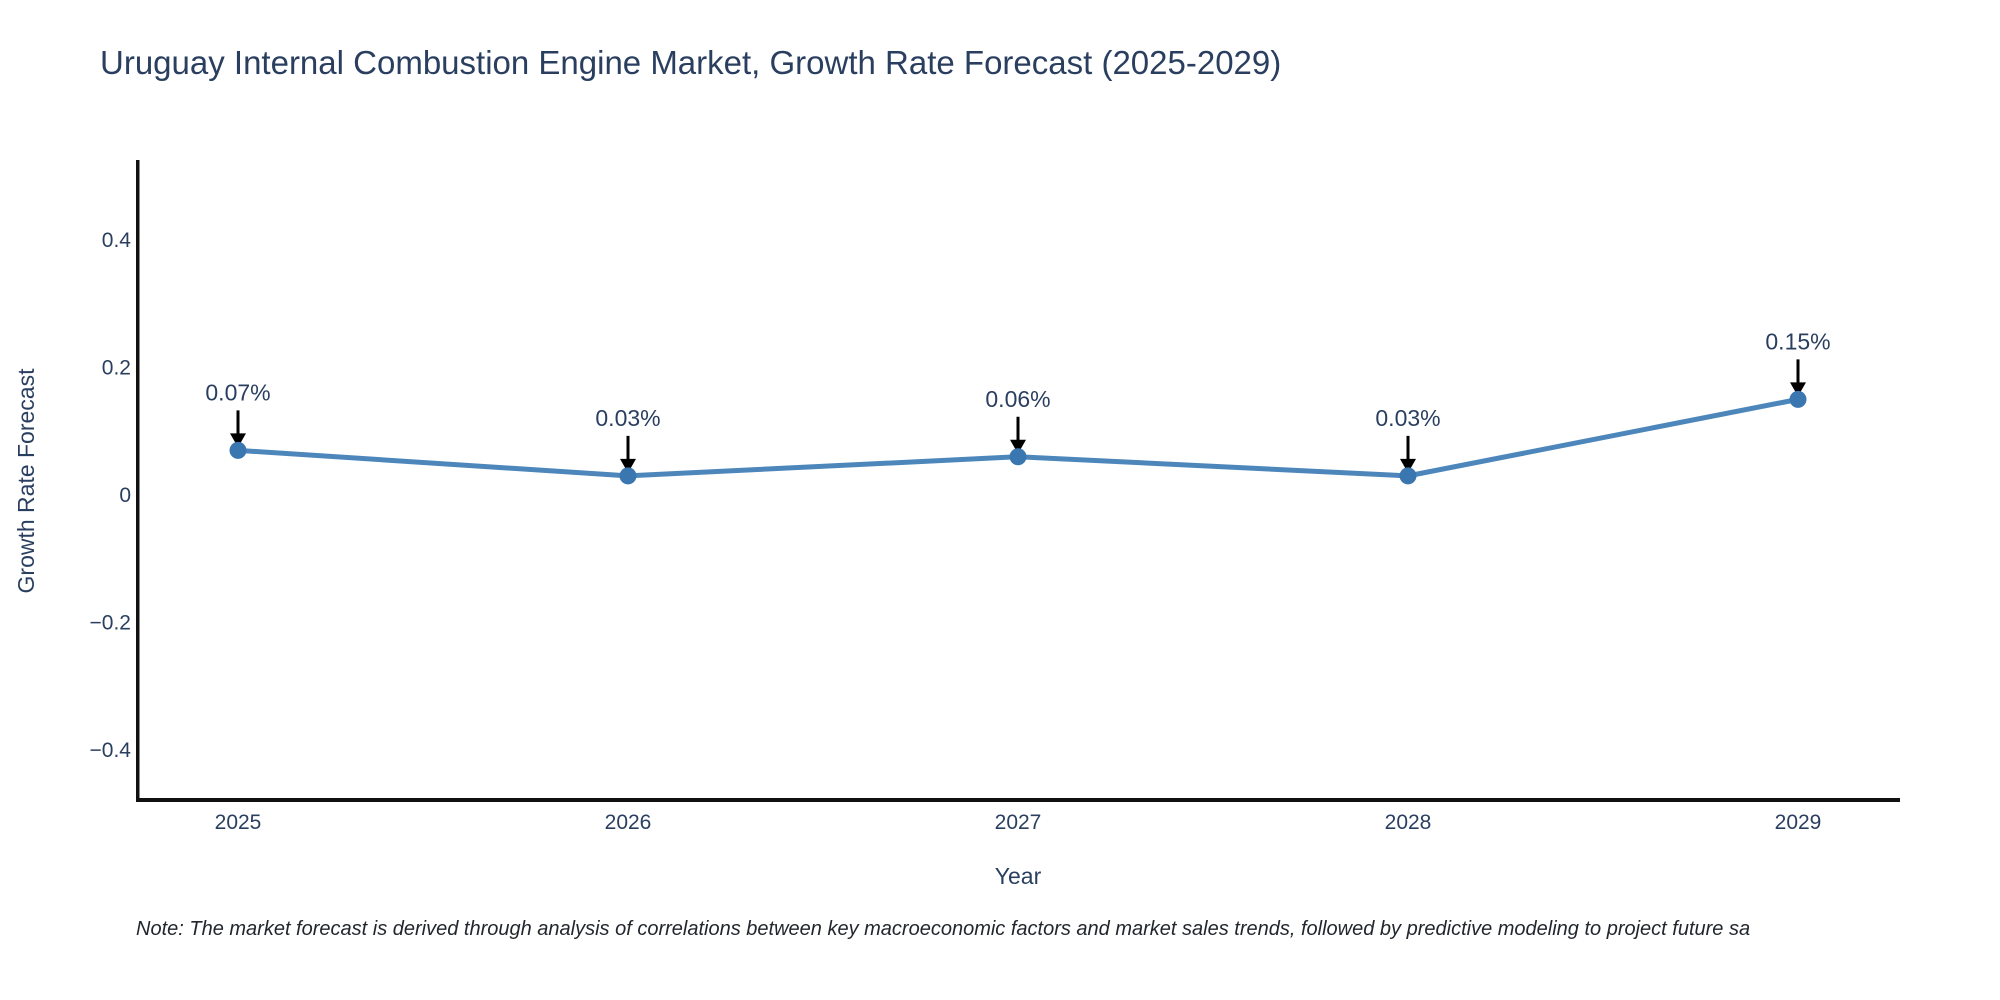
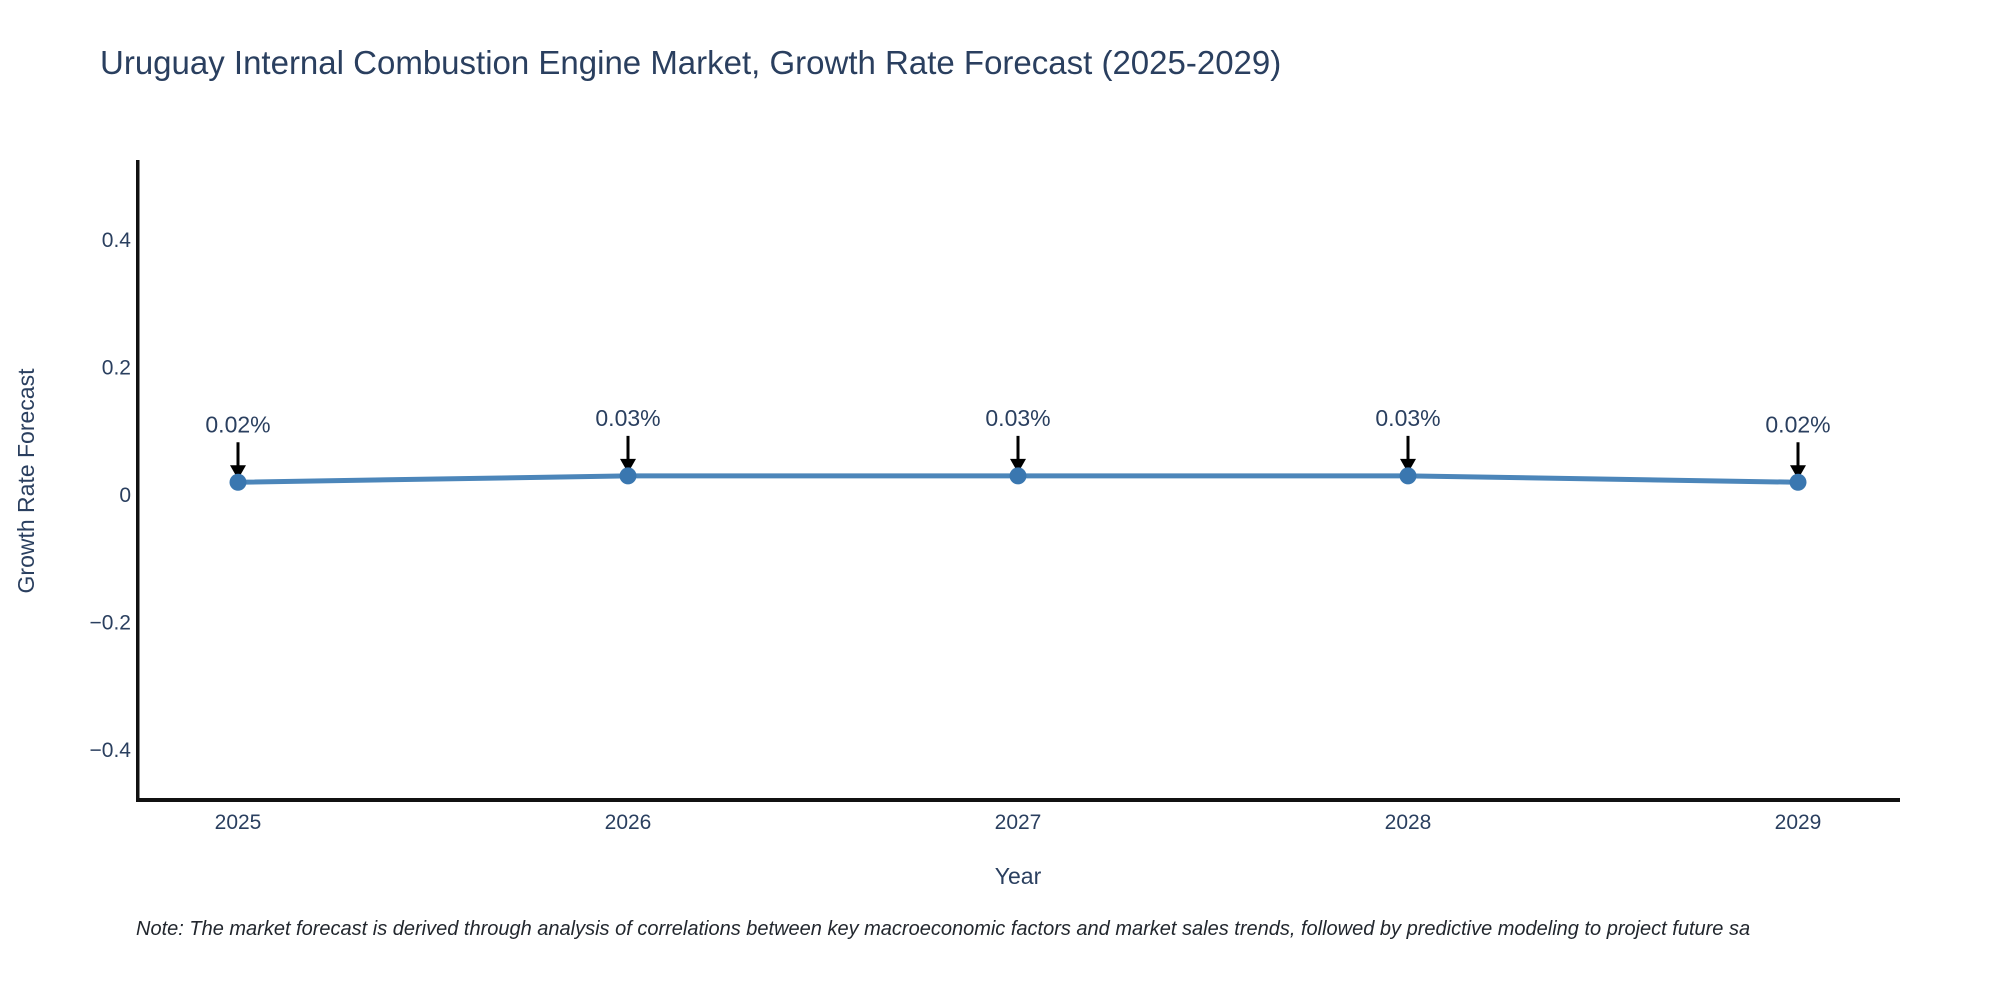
2025: 0.07% -> 0.02%
2027: 0.06% -> 0.03%
2029: 0.15% -> 0.02%
